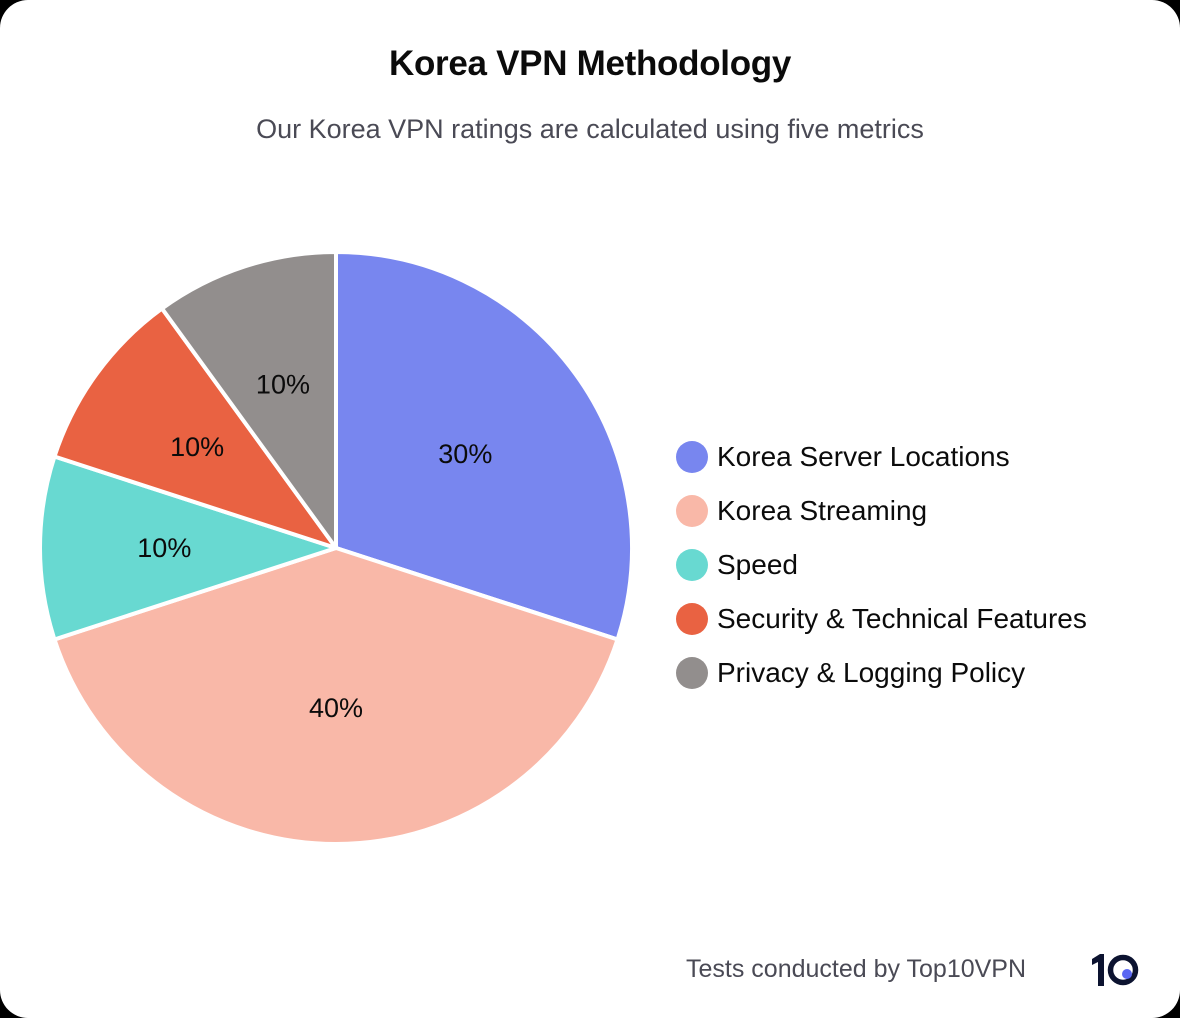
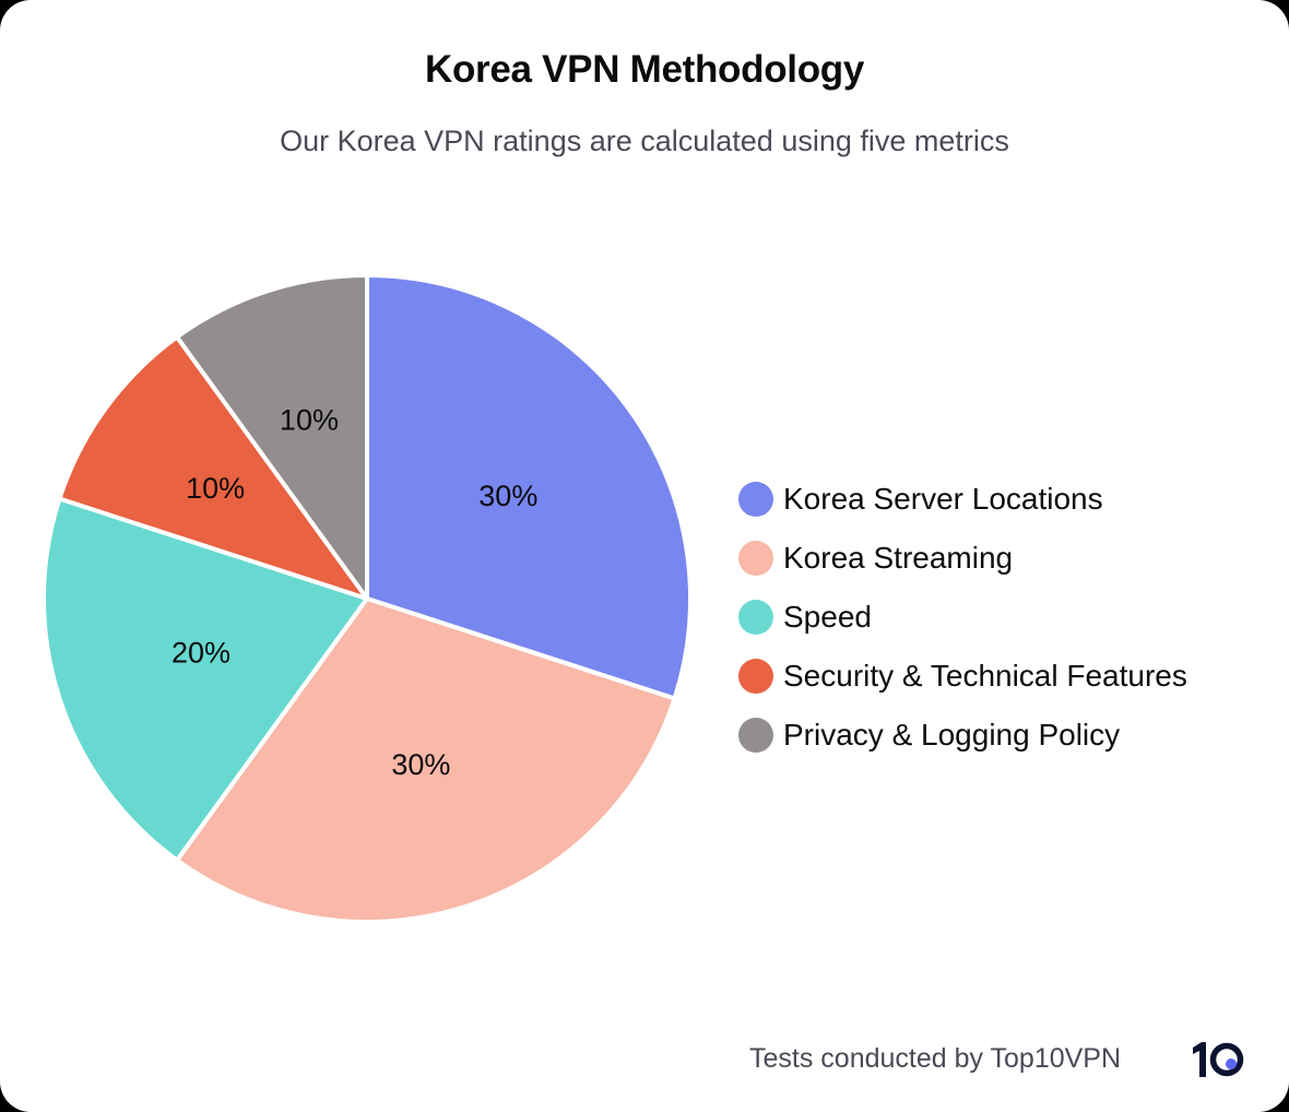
Korea Streaming: 40% -> 30%
Speed: 10% -> 20%
